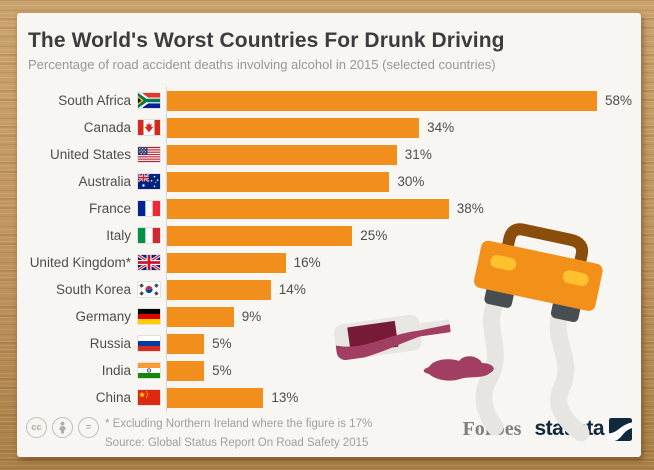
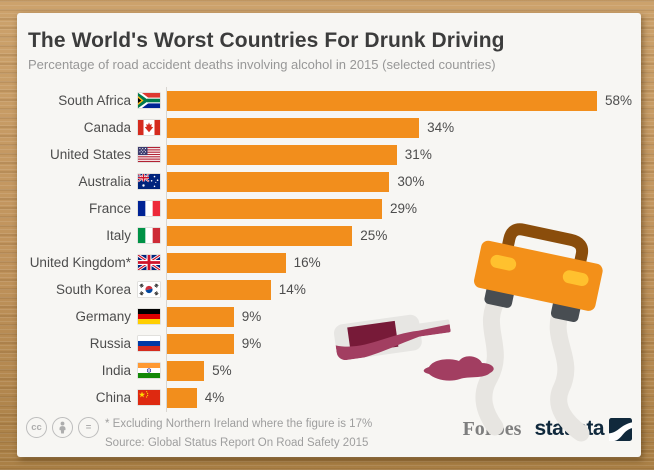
France: 38% -> 29%
Russia: 5% -> 9%
China: 13% -> 4%
